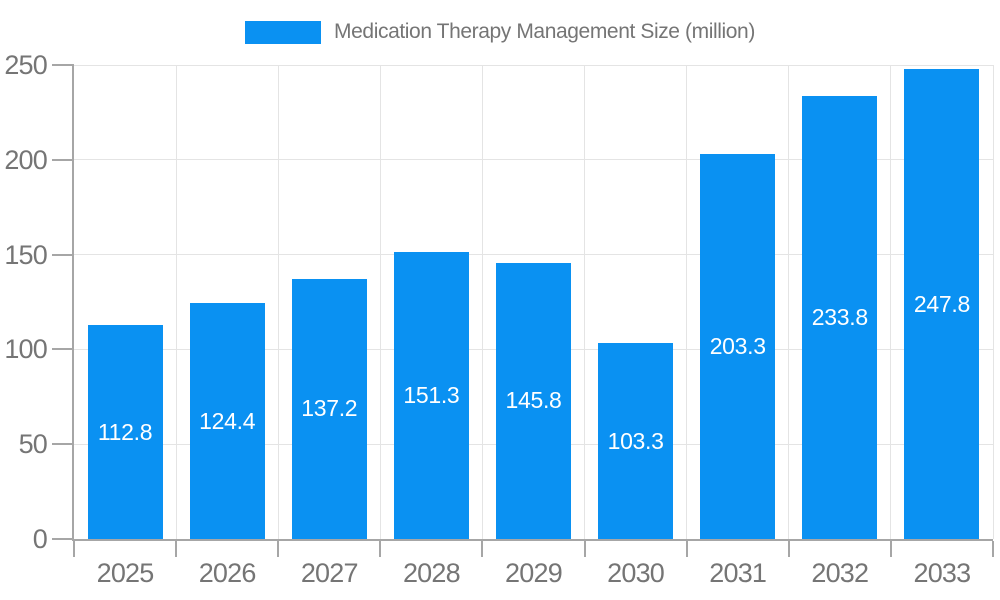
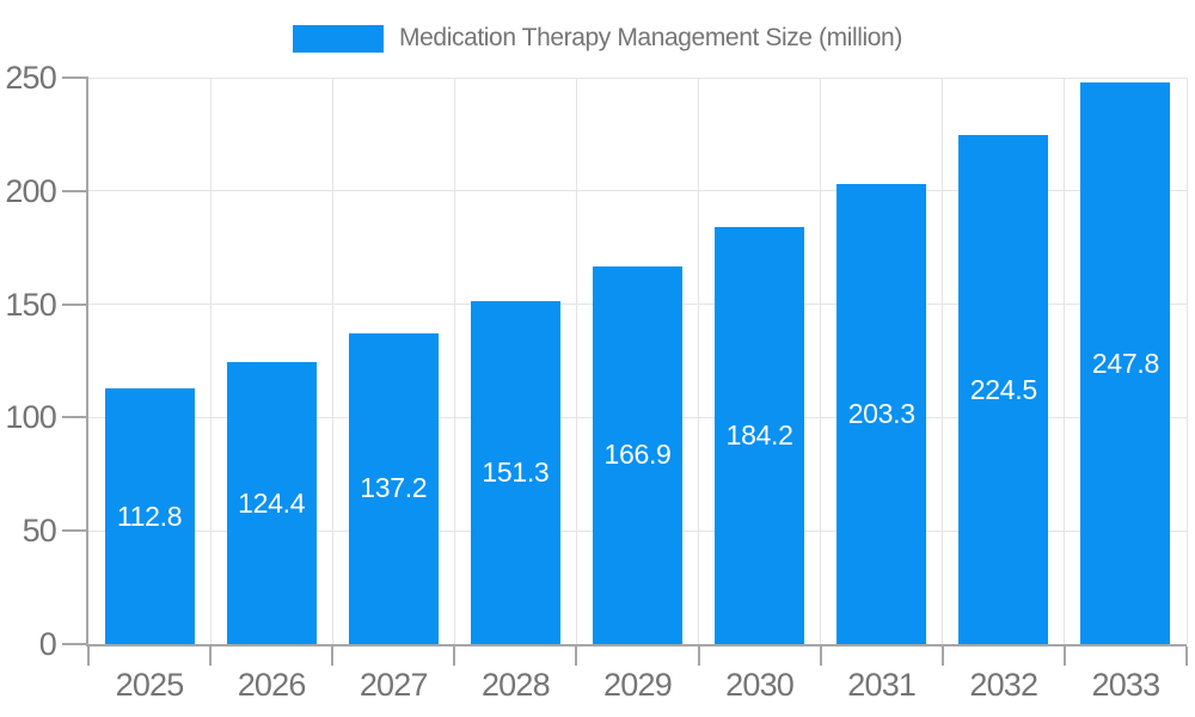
2029: 145.8 -> 166.9
2030: 103.3 -> 184.2
2032: 233.8 -> 224.5
